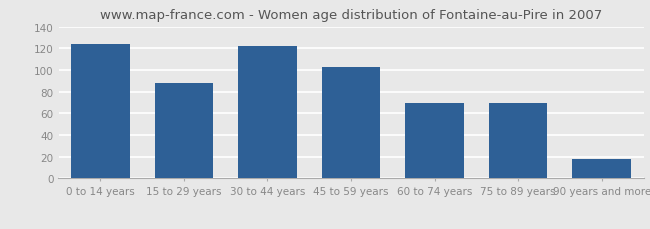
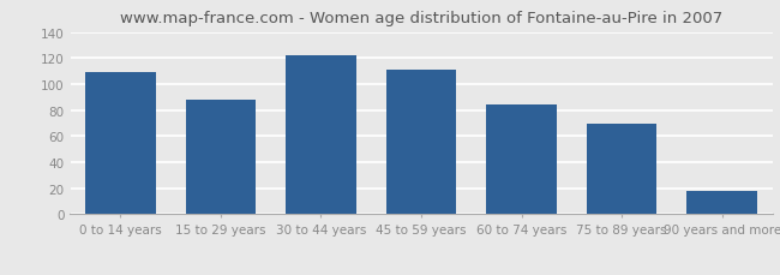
0 to 14 years: 124 -> 109
45 to 59 years: 103 -> 111
60 to 74 years: 70 -> 84
